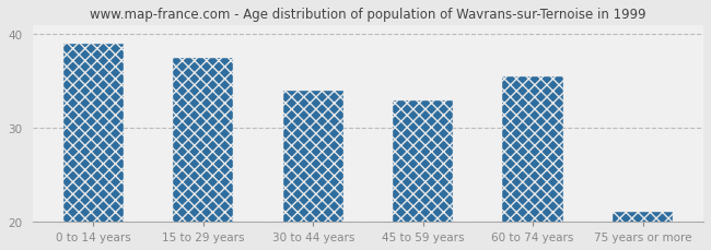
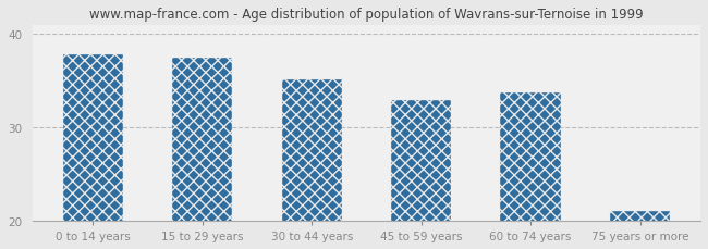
0 to 14 years: 39.0 -> 37.8
30 to 44 years: 34.0 -> 35.2
60 to 74 years: 35.5 -> 33.8
